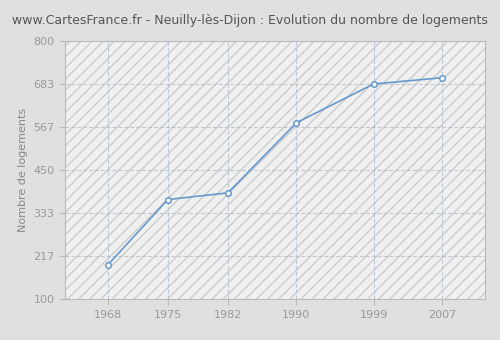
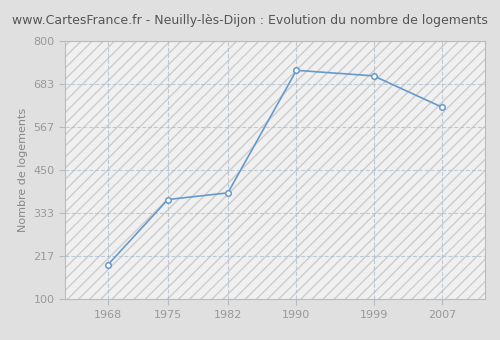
1990: 578 -> 720
1999: 683 -> 705
2007: 700 -> 620
